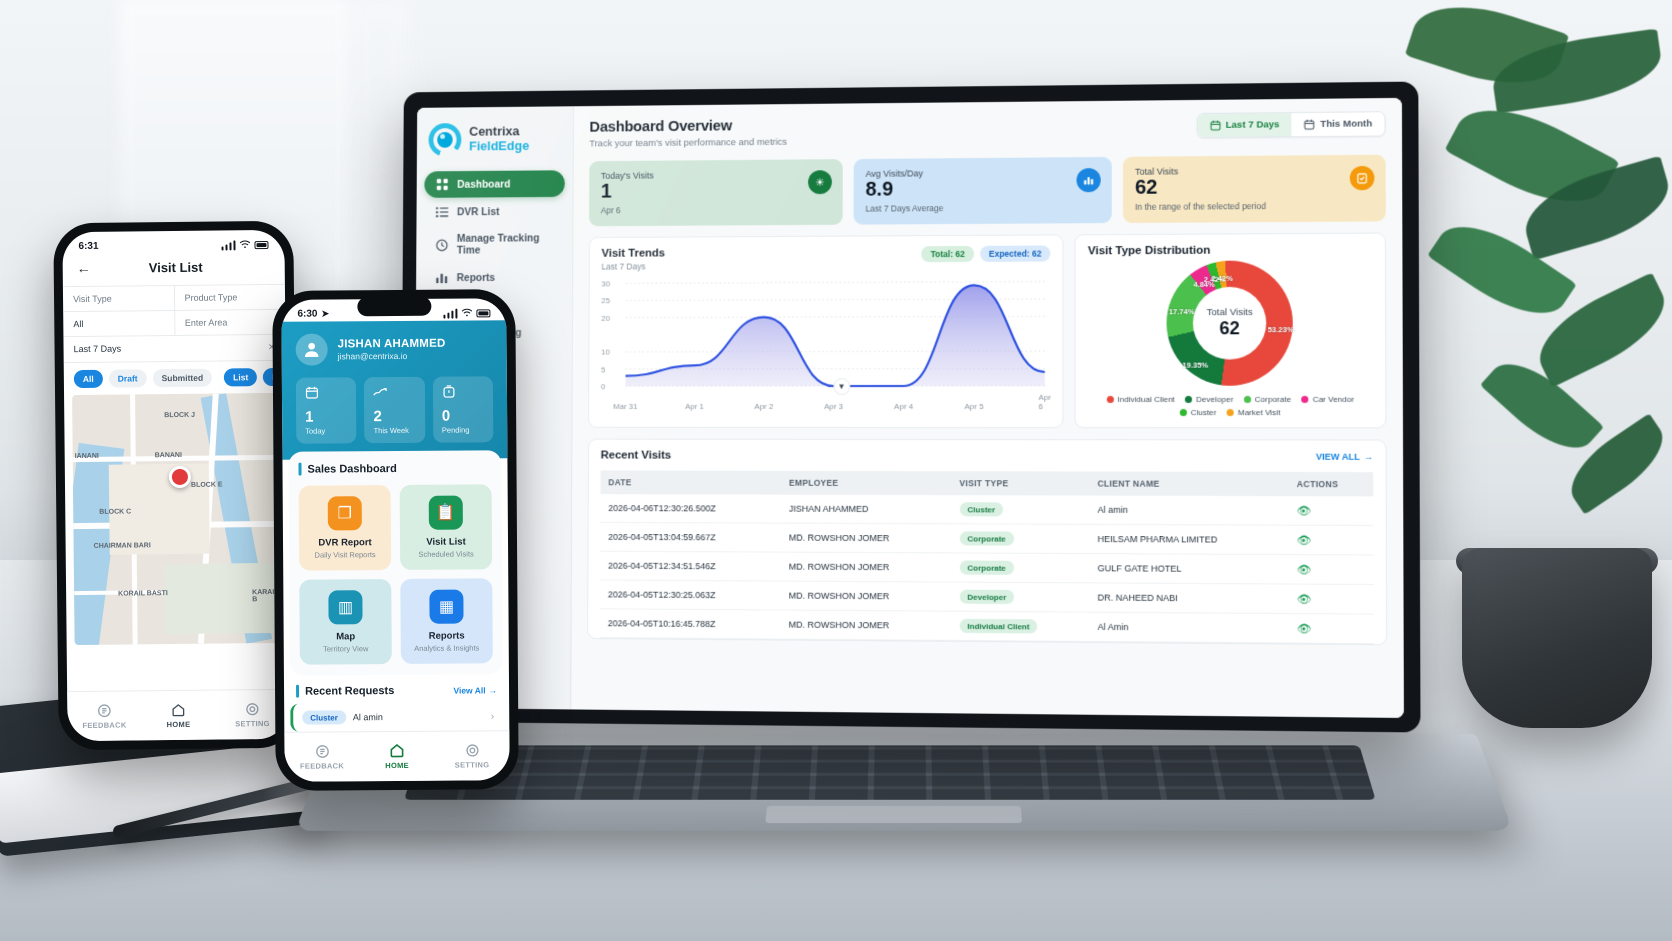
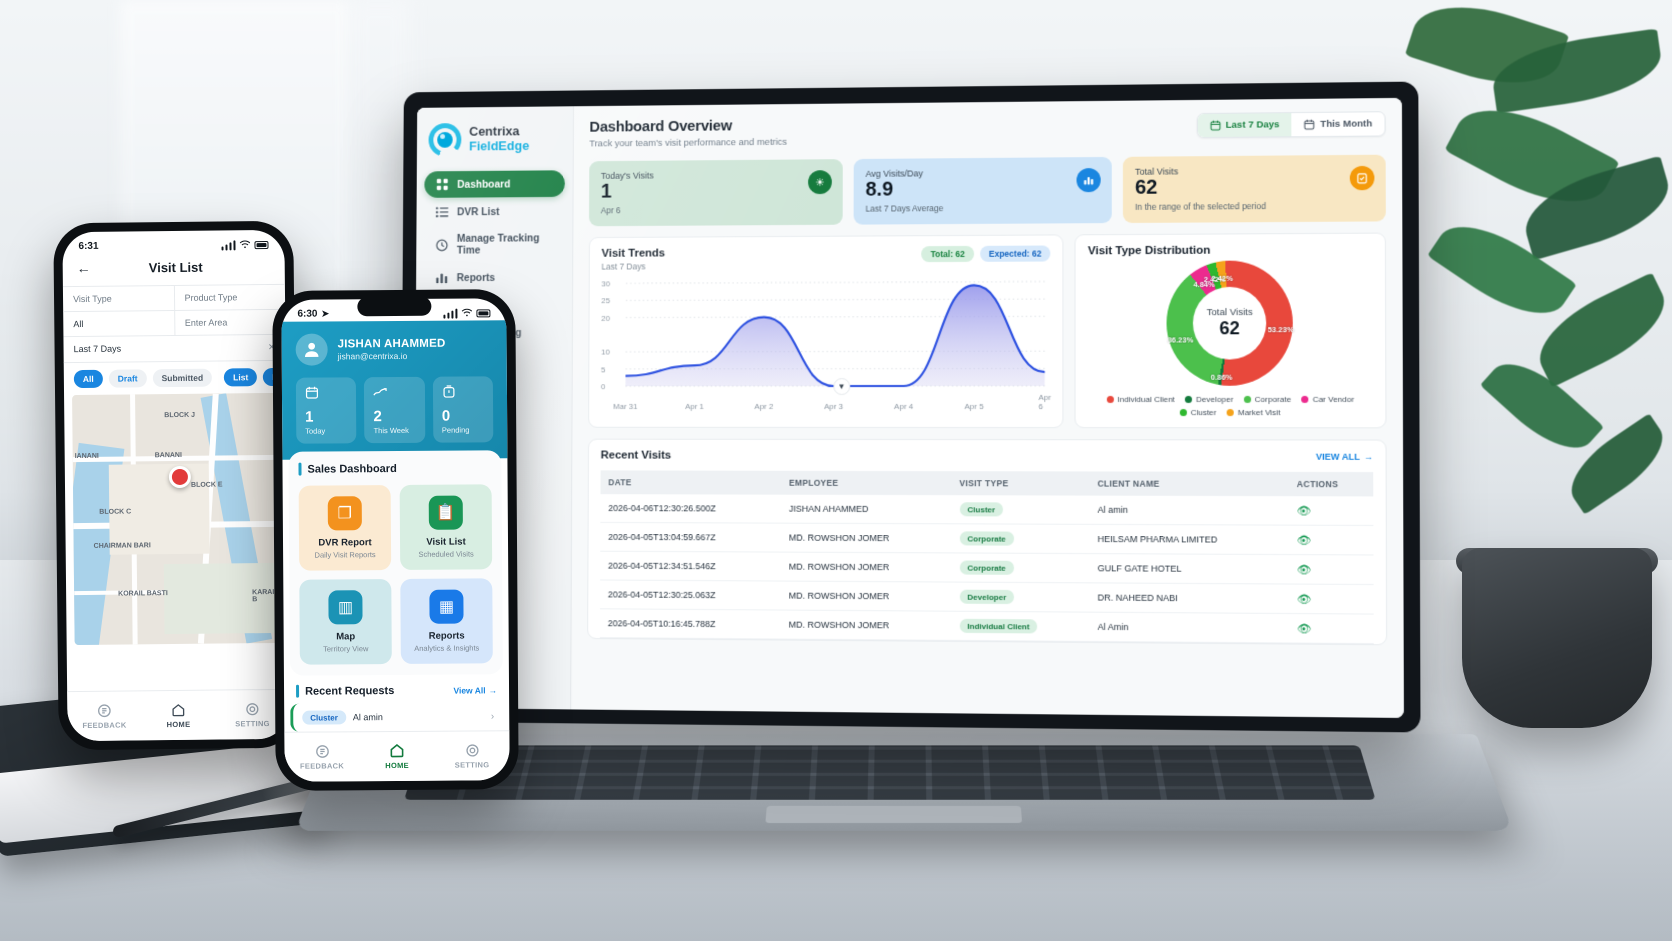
Visit Type Distribution/Developer: 19.35% -> 0.86%
Visit Type Distribution/Corporate: 17.74% -> 36.23%
